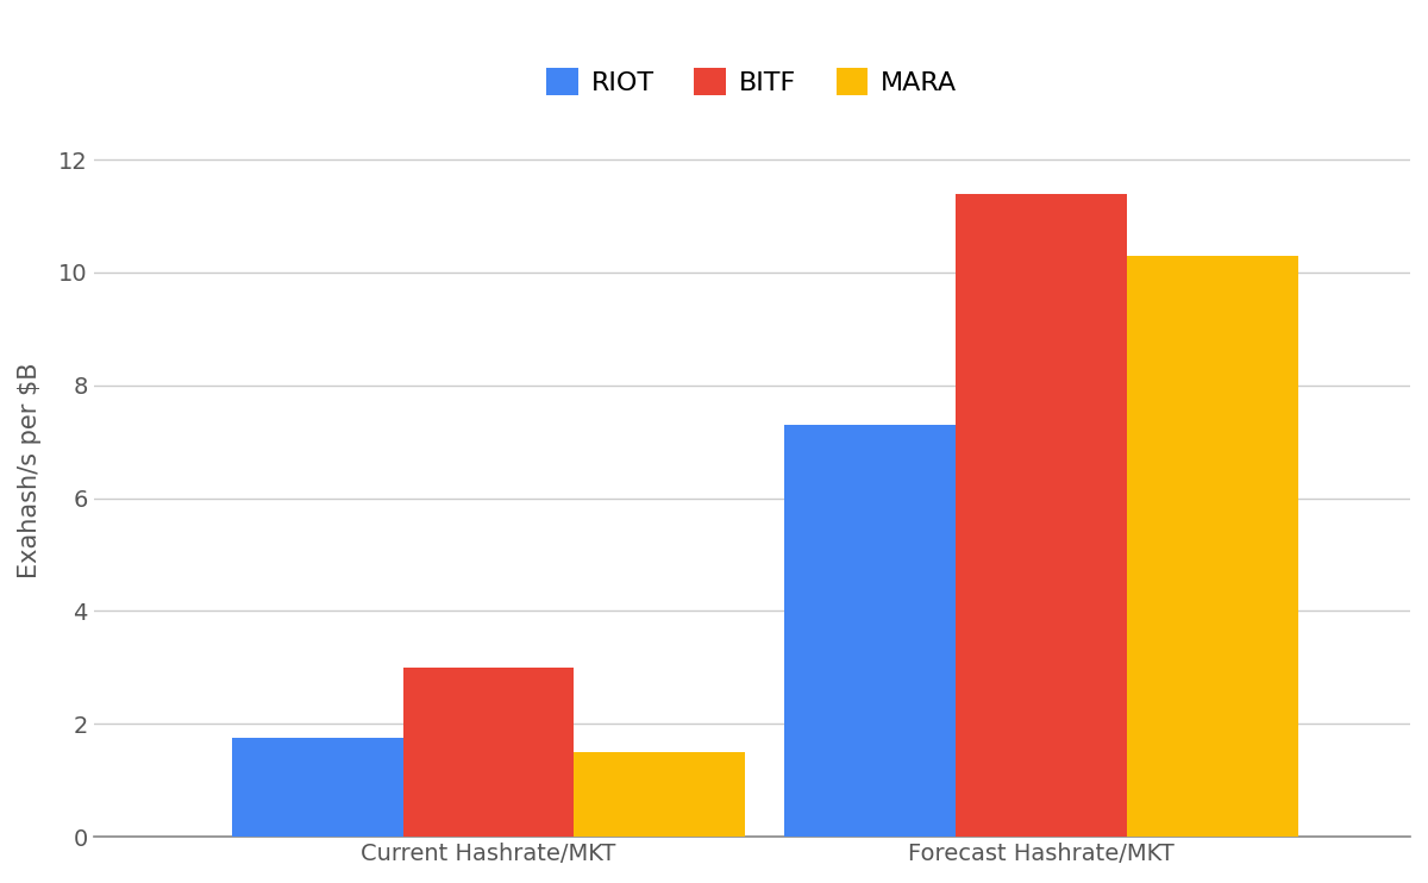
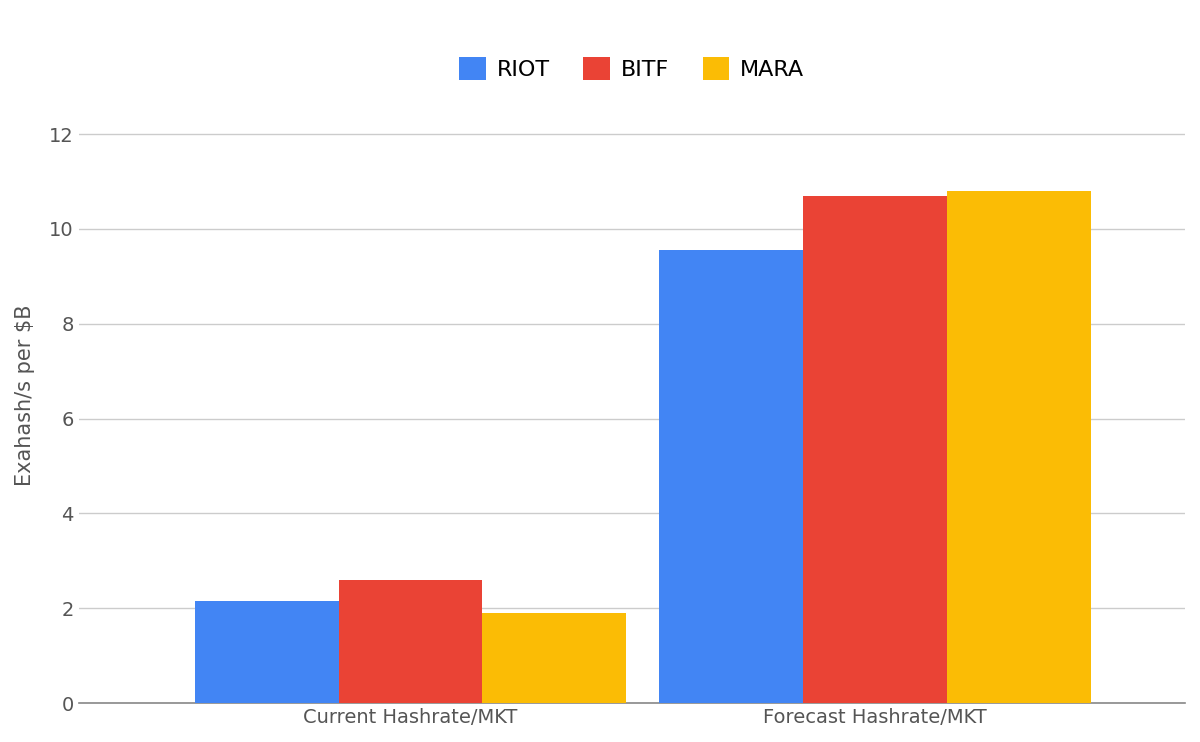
RIOT/Current Hashrate/MKT: 1.75 -> 2.15
BITF/Current Hashrate/MKT: 3.0 -> 2.6
MARA/Current Hashrate/MKT: 1.5 -> 1.9
RIOT/Forecast Hashrate/MKT: 7.30 -> 9.55
BITF/Forecast Hashrate/MKT: 11.4 -> 10.7
MARA/Forecast Hashrate/MKT: 10.3 -> 10.8
